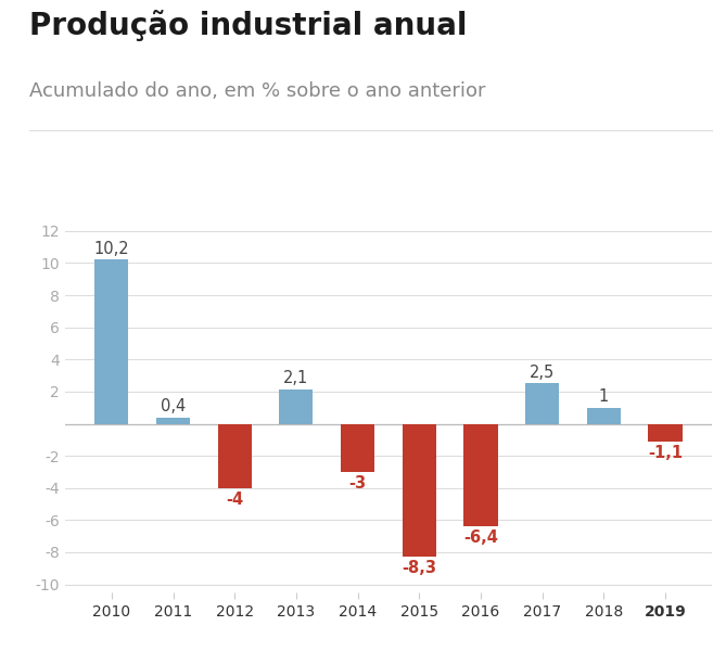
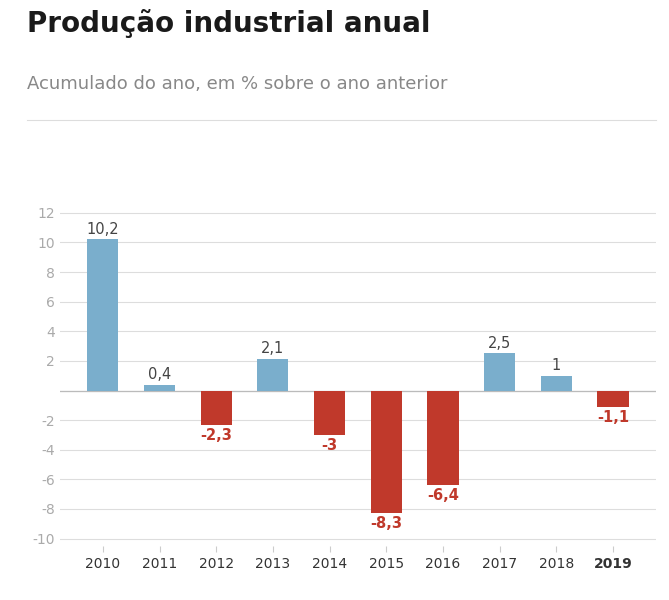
2012: -4 -> -2,3
